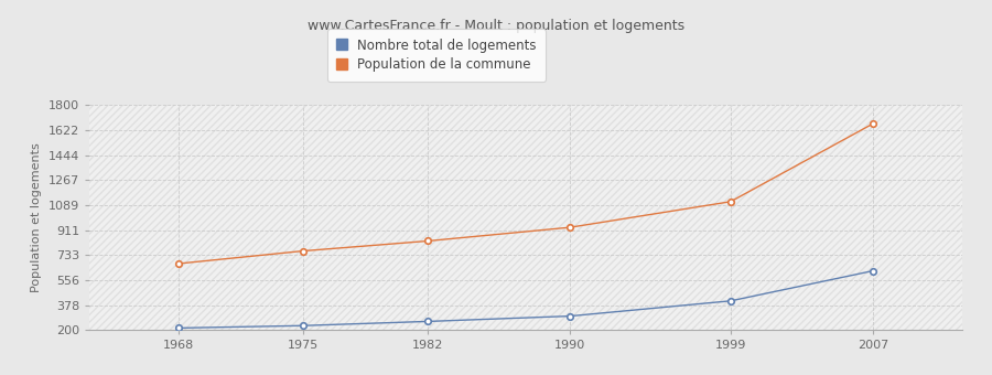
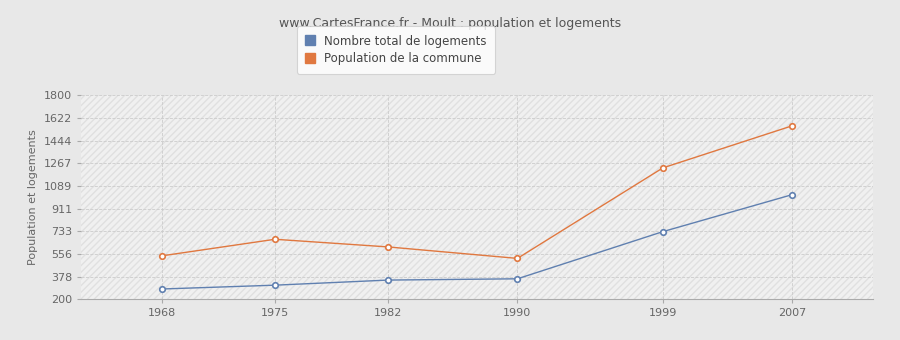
Nombre total de logements/1968: 210 -> 280
Population de la commune/1968: 670 -> 540
Nombre total de logements/1975: 230 -> 310
Population de la commune/1975: 760 -> 670
Nombre total de logements/1982: 260 -> 350
Population de la commune/1982: 830 -> 610
Nombre total de logements/1990: 300 -> 360
Population de la commune/1990: 930 -> 520
Nombre total de logements/1999: 410 -> 730
Population de la commune/1999: 1110 -> 1230
Nombre total de logements/2007: 620 -> 1020
Population de la commune/2007: 1670 -> 1560
